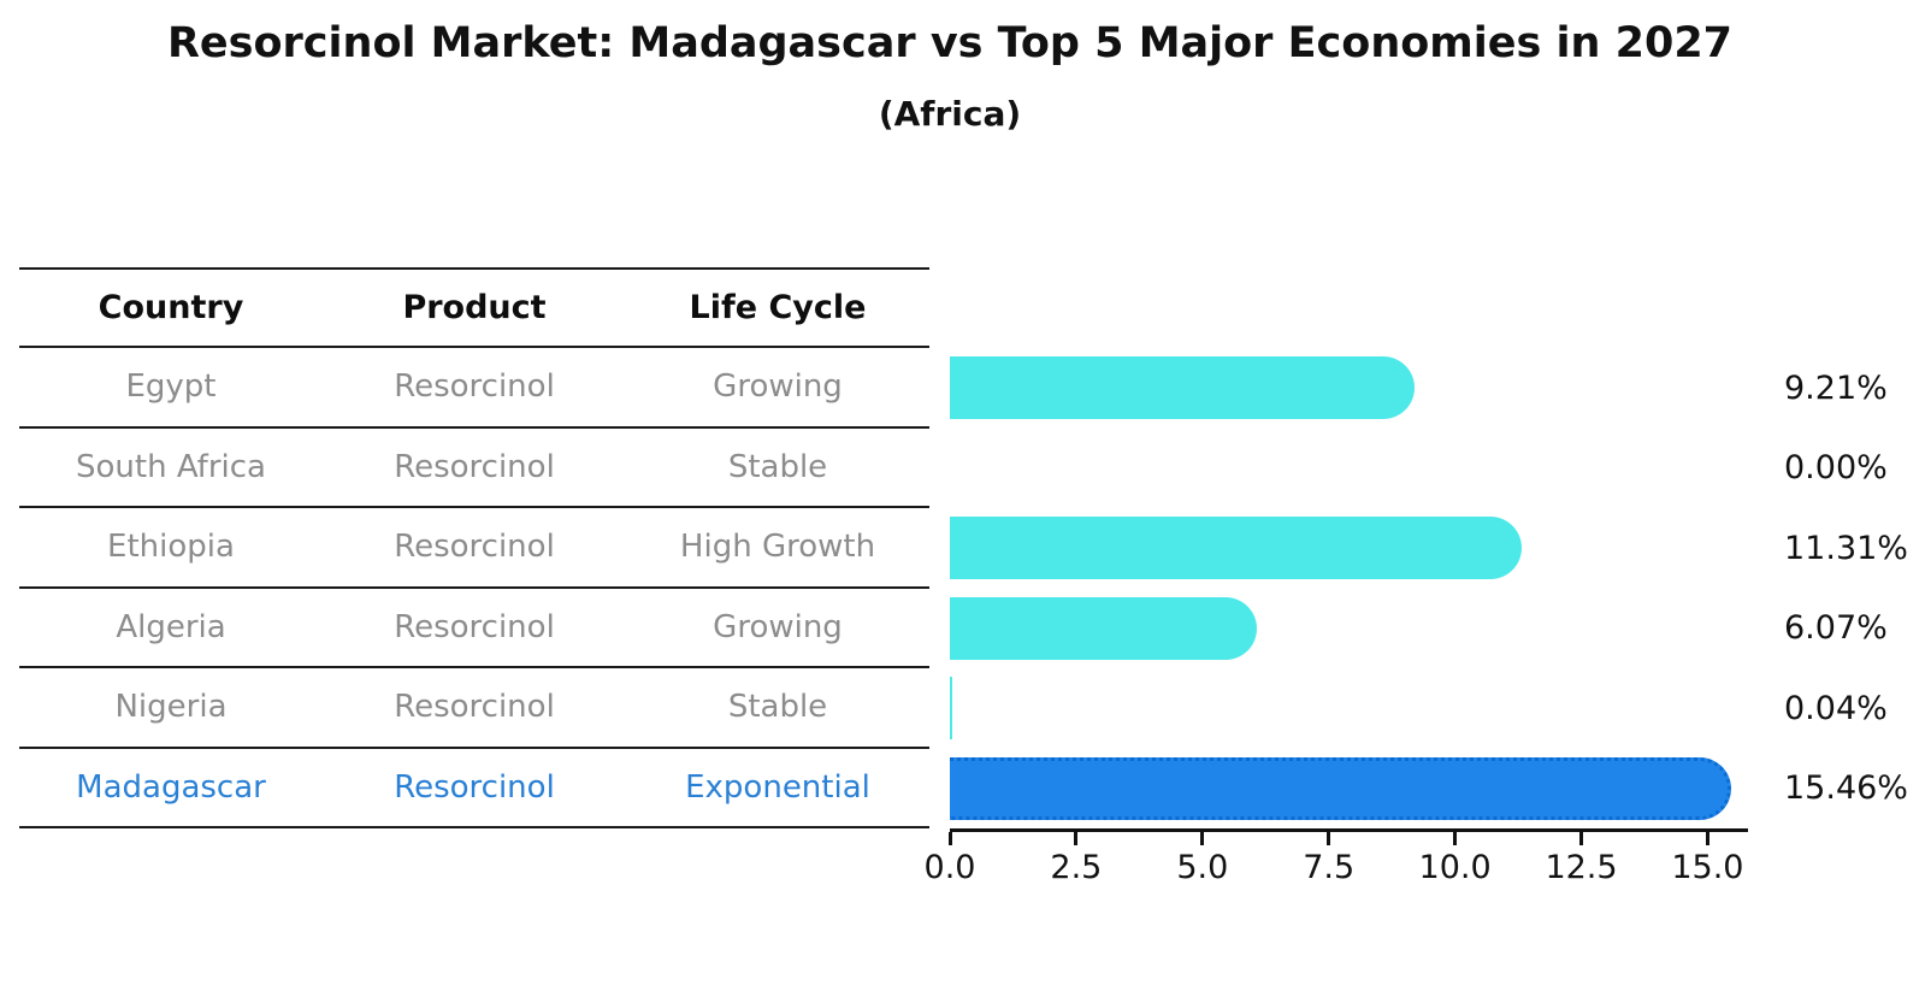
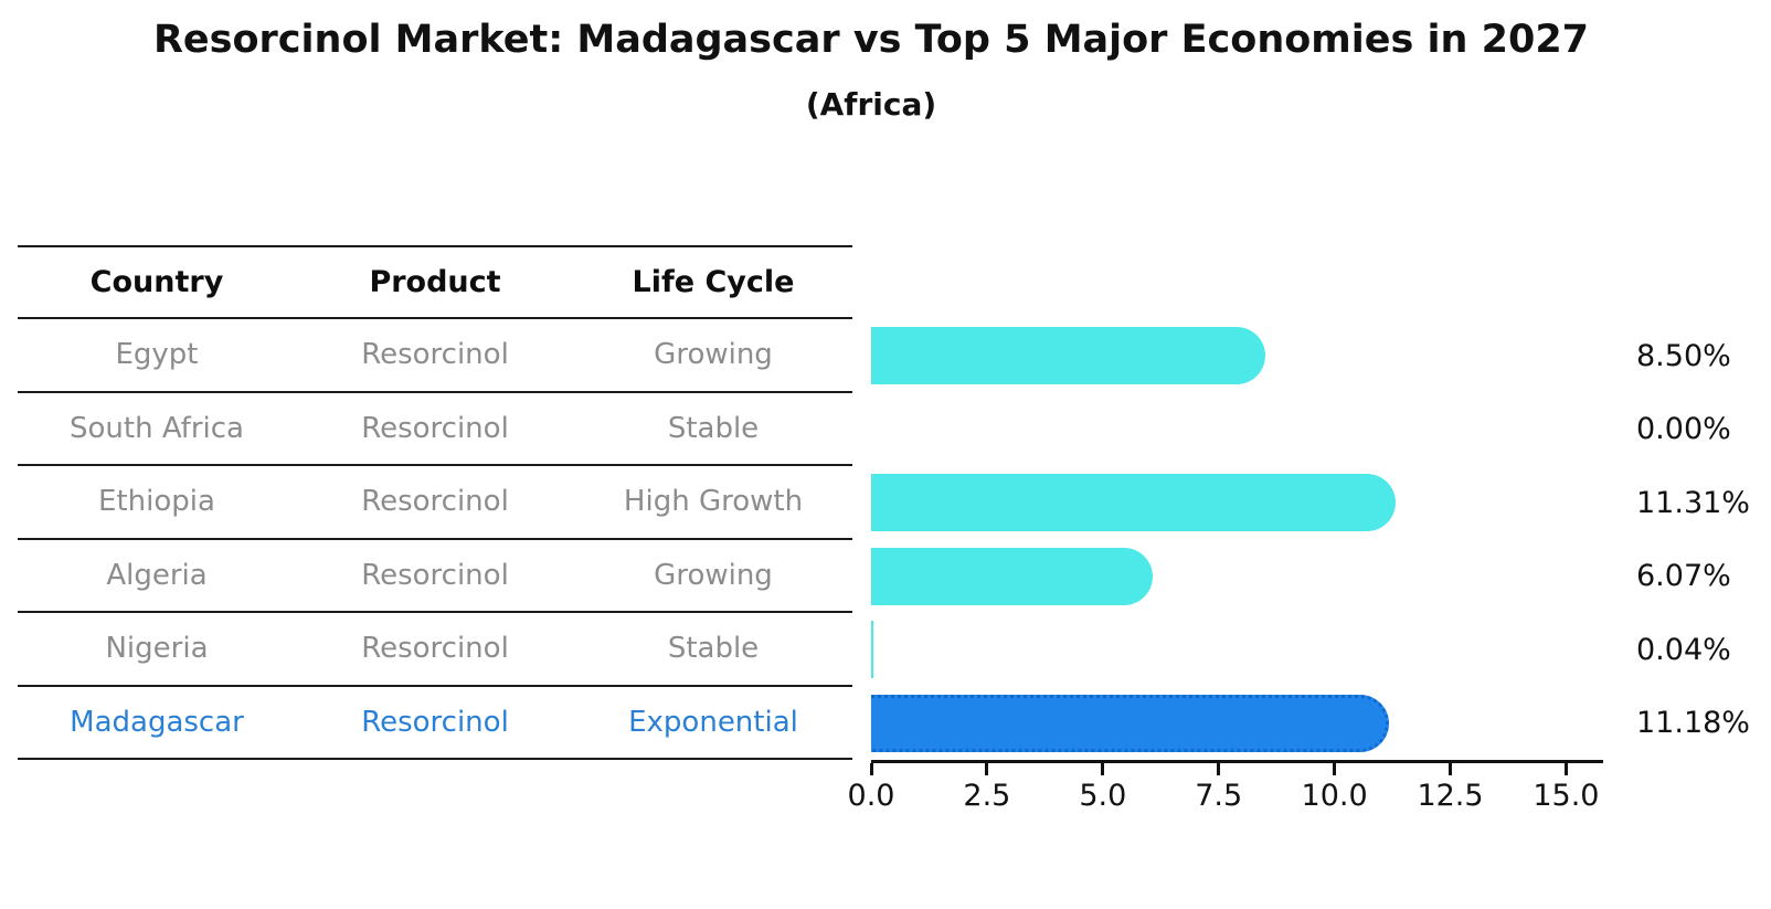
Egypt: 9.21% -> 8.50%
Madagascar: 15.46% -> 11.18%
